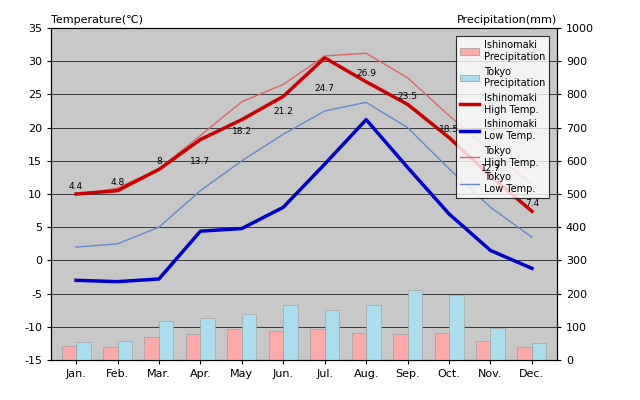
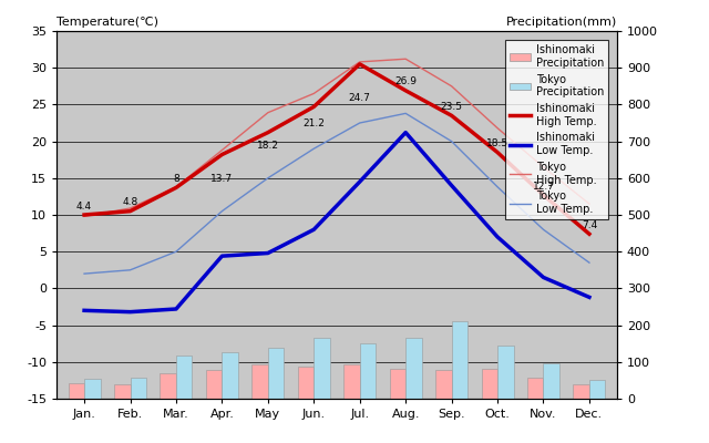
Tokyo Precipitation/Oct.: 195 -> 145
